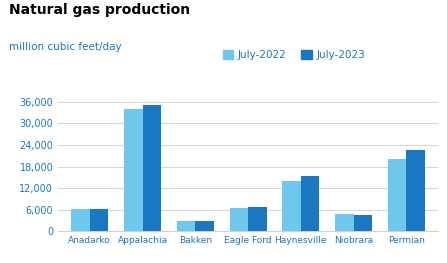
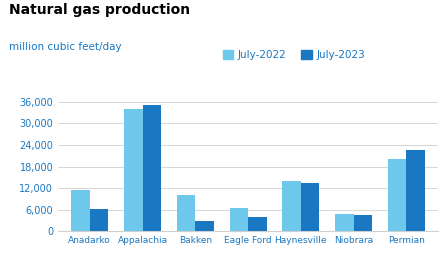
July-2022/Anadarko: 6,200 -> 11,500
July-2022/Bakken: 2,800 -> 10,000
July-2023/Eagle Ford: 6,700 -> 4,000
July-2023/Haynesville: 15,500 -> 13,500
